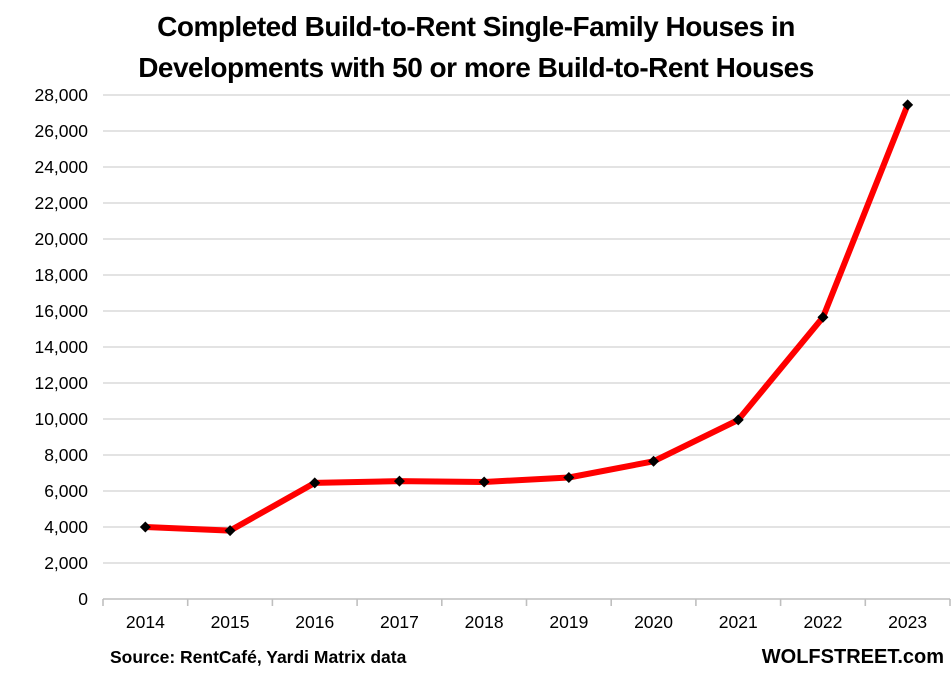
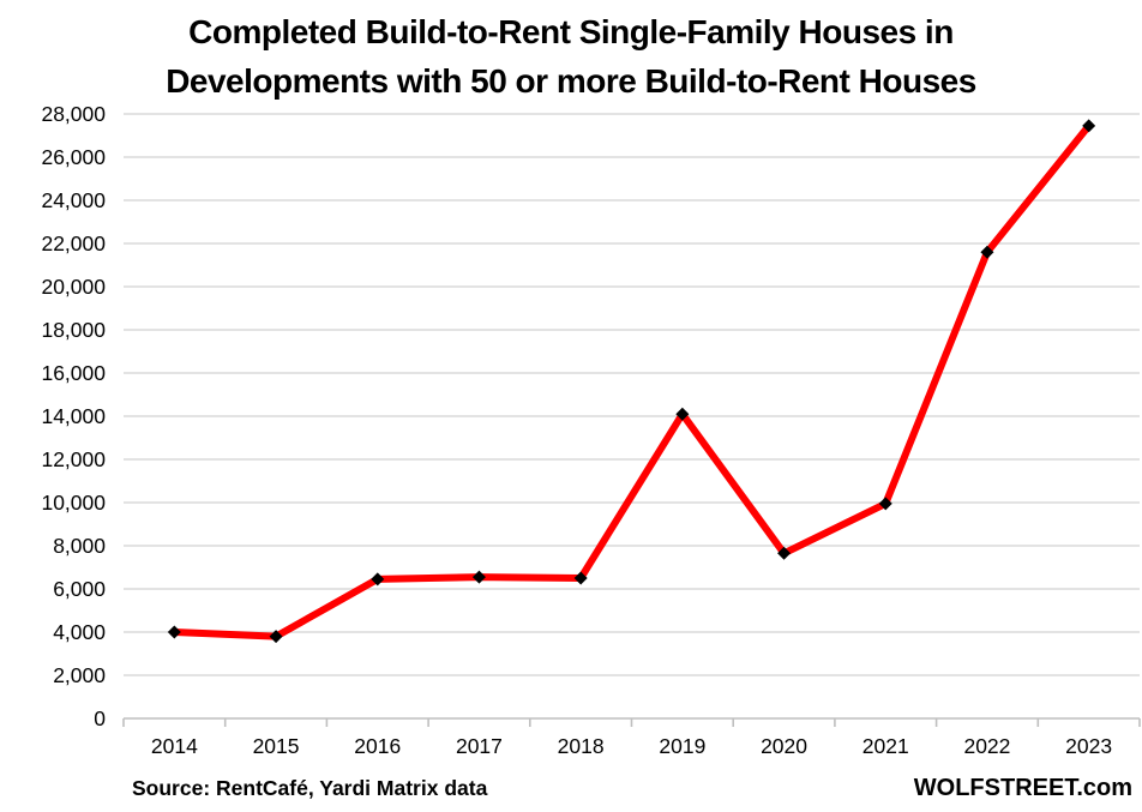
2019: 6800 -> 14100
2022: 15600 -> 21600
